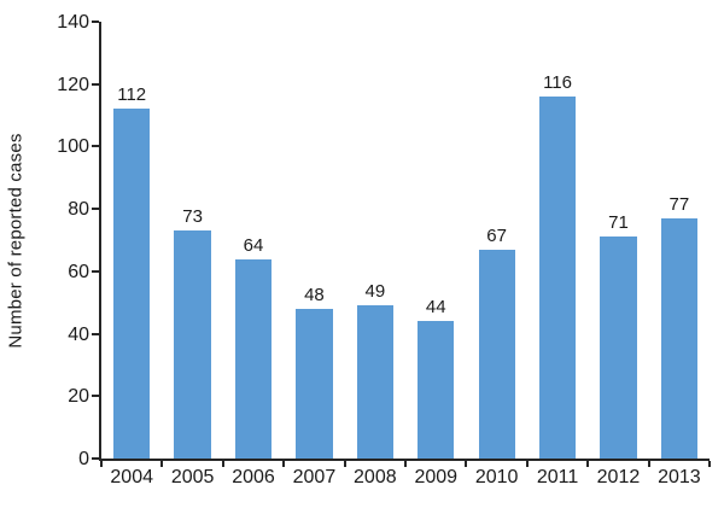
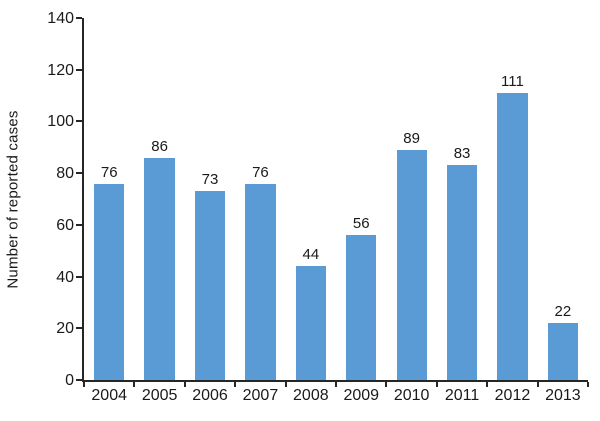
2004: 112 -> 76
2005: 73 -> 86
2006: 64 -> 73
2007: 48 -> 76
2008: 49 -> 44
2009: 44 -> 56
2010: 67 -> 89
2011: 116 -> 83
2012: 71 -> 111
2013: 77 -> 22
